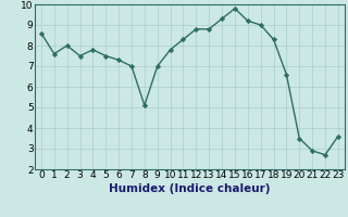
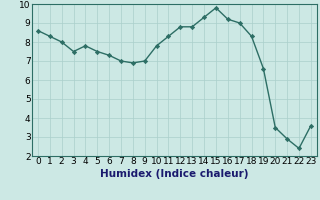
1: 7.6 -> 8.3
8: 5.1 -> 6.9
22: 2.7 -> 2.4
